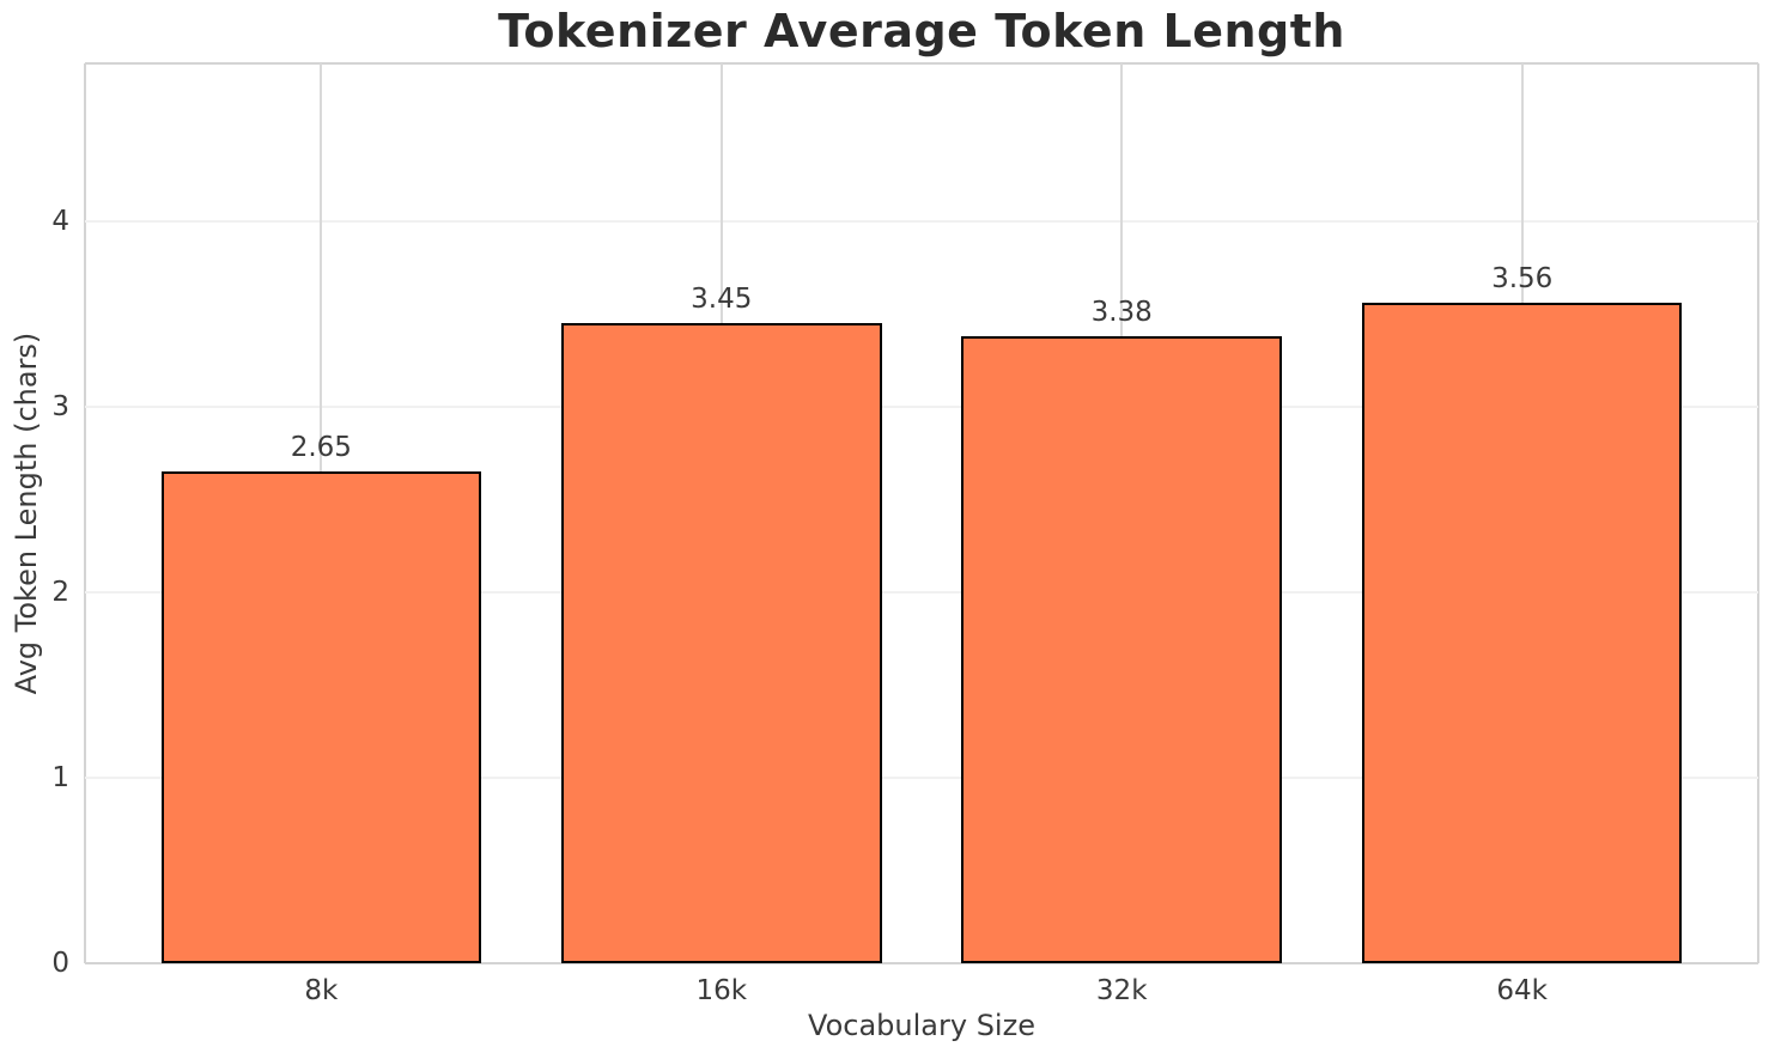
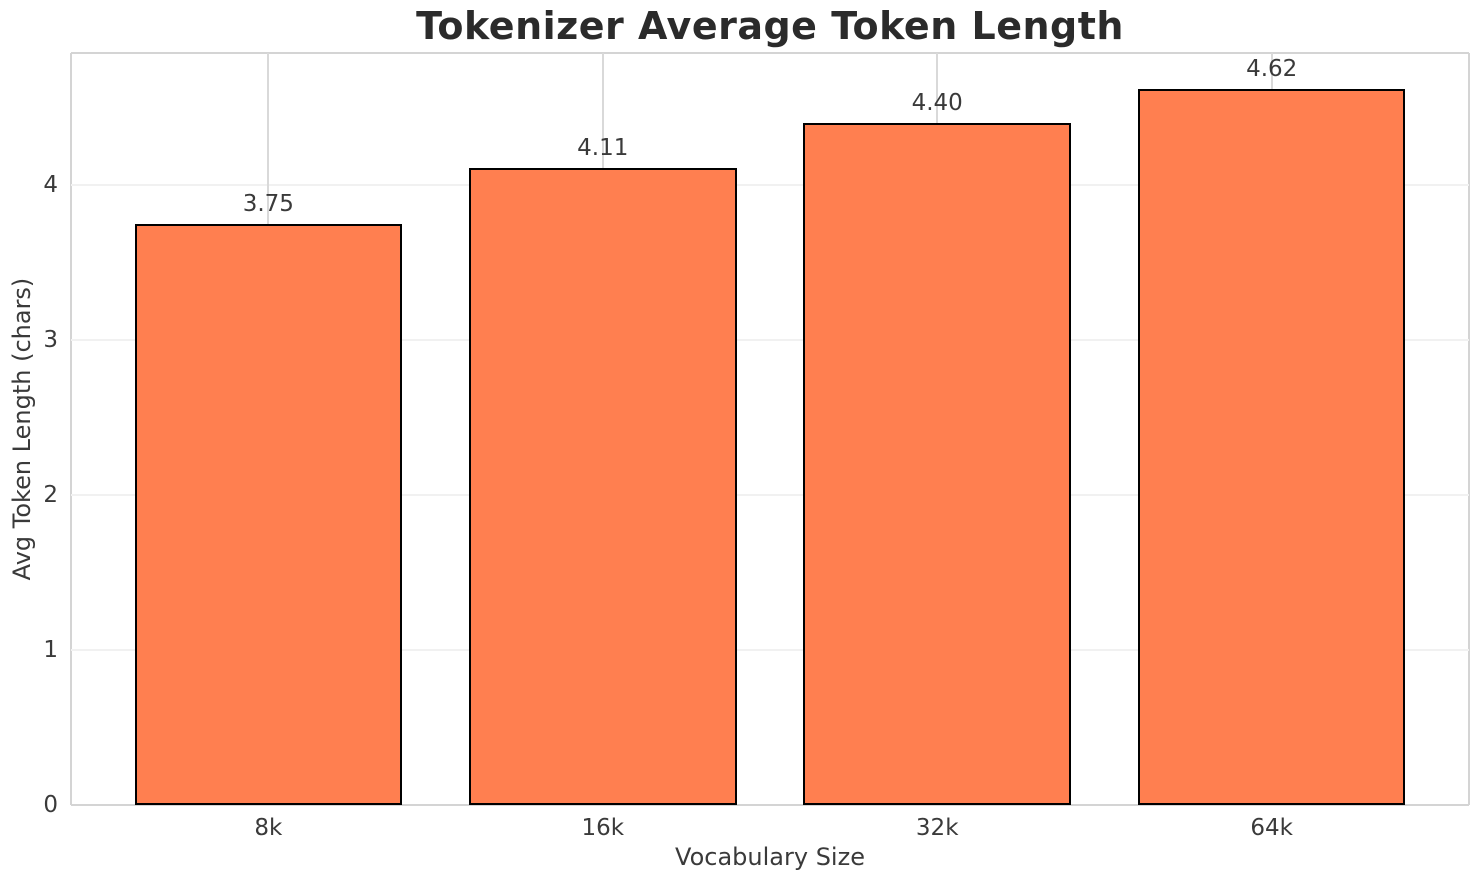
8k: 2.65 -> 3.75
16k: 3.45 -> 4.11
32k: 3.38 -> 4.40
64k: 3.56 -> 4.62
